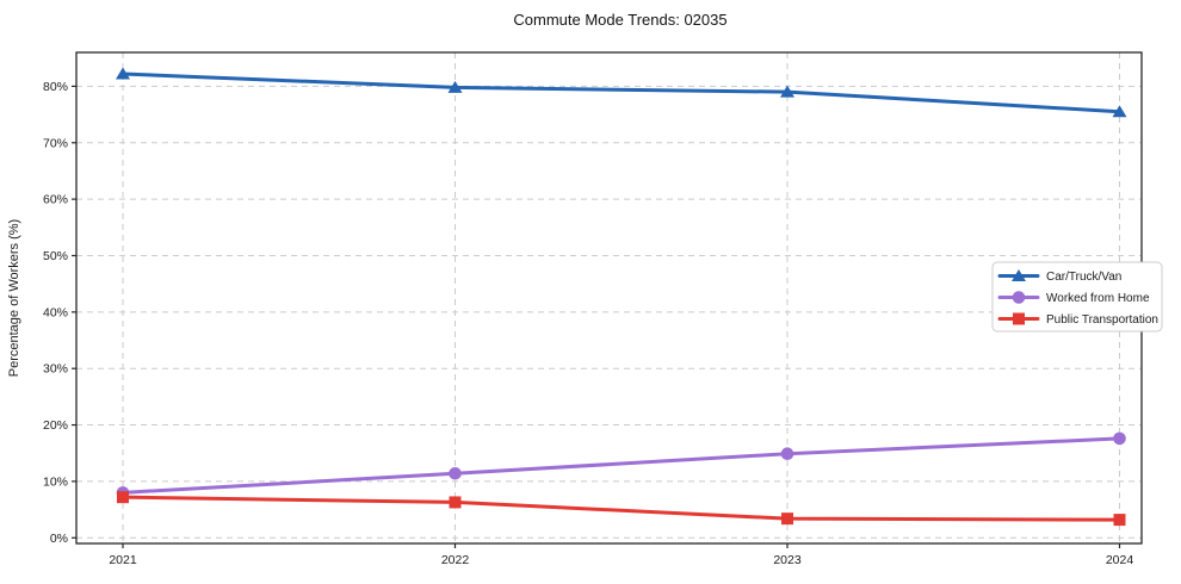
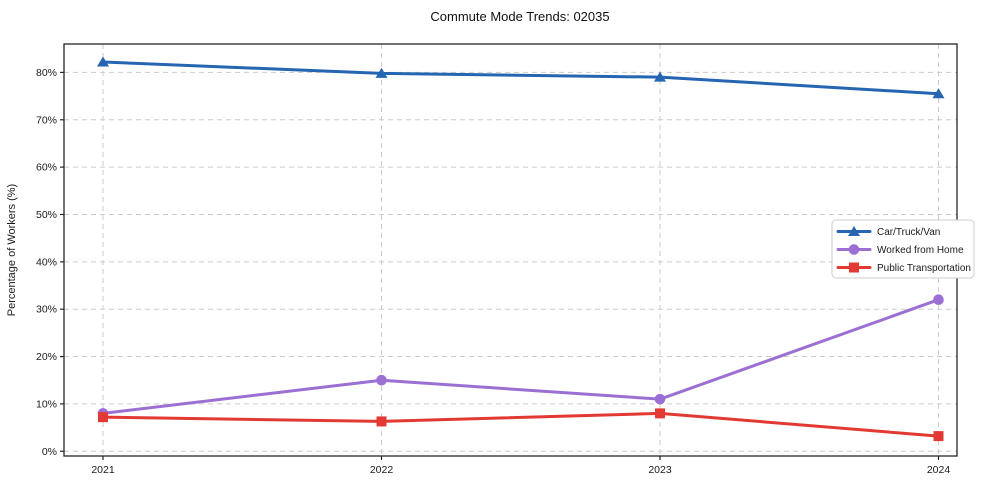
Worked from Home/2022: 11% -> 15%
Worked from Home/2023: 15% -> 11%
Public Transportation/2023: 3% -> 8%
Worked from Home/2024: 18% -> 32%
